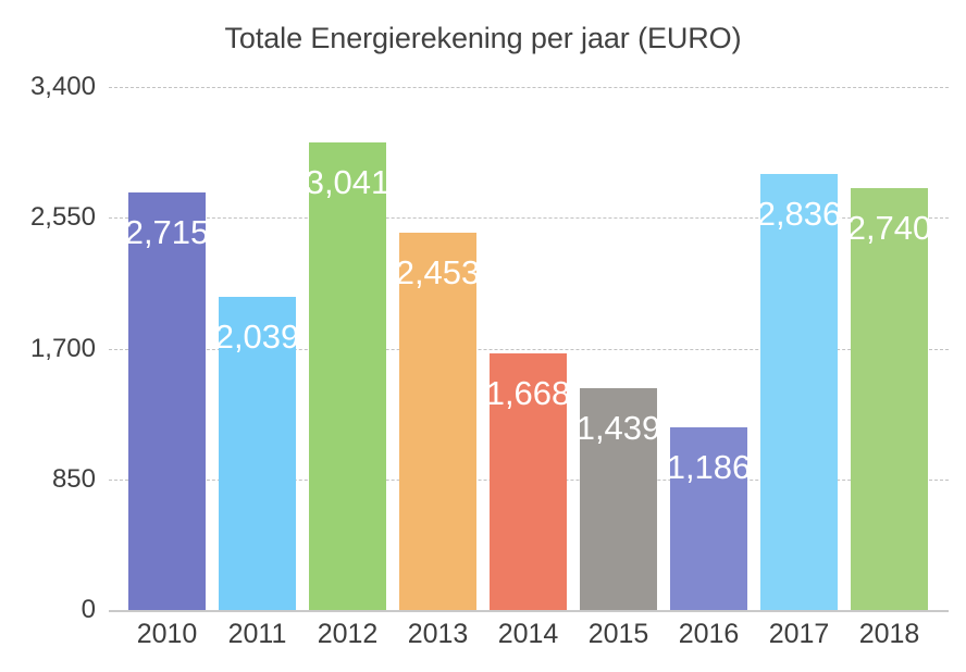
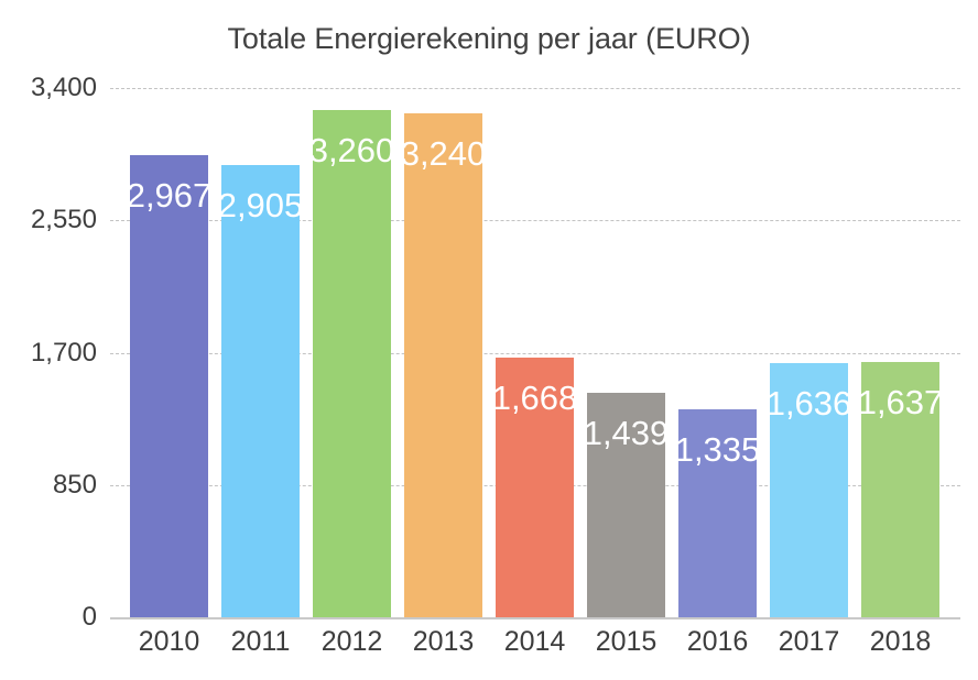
2010: 2,715 -> 2,967
2011: 2,039 -> 2,905
2012: 3,041 -> 3,260
2013: 2,453 -> 3,240
2016: 1,186 -> 1,335
2017: 2,836 -> 1,636
2018: 2,740 -> 1,637
